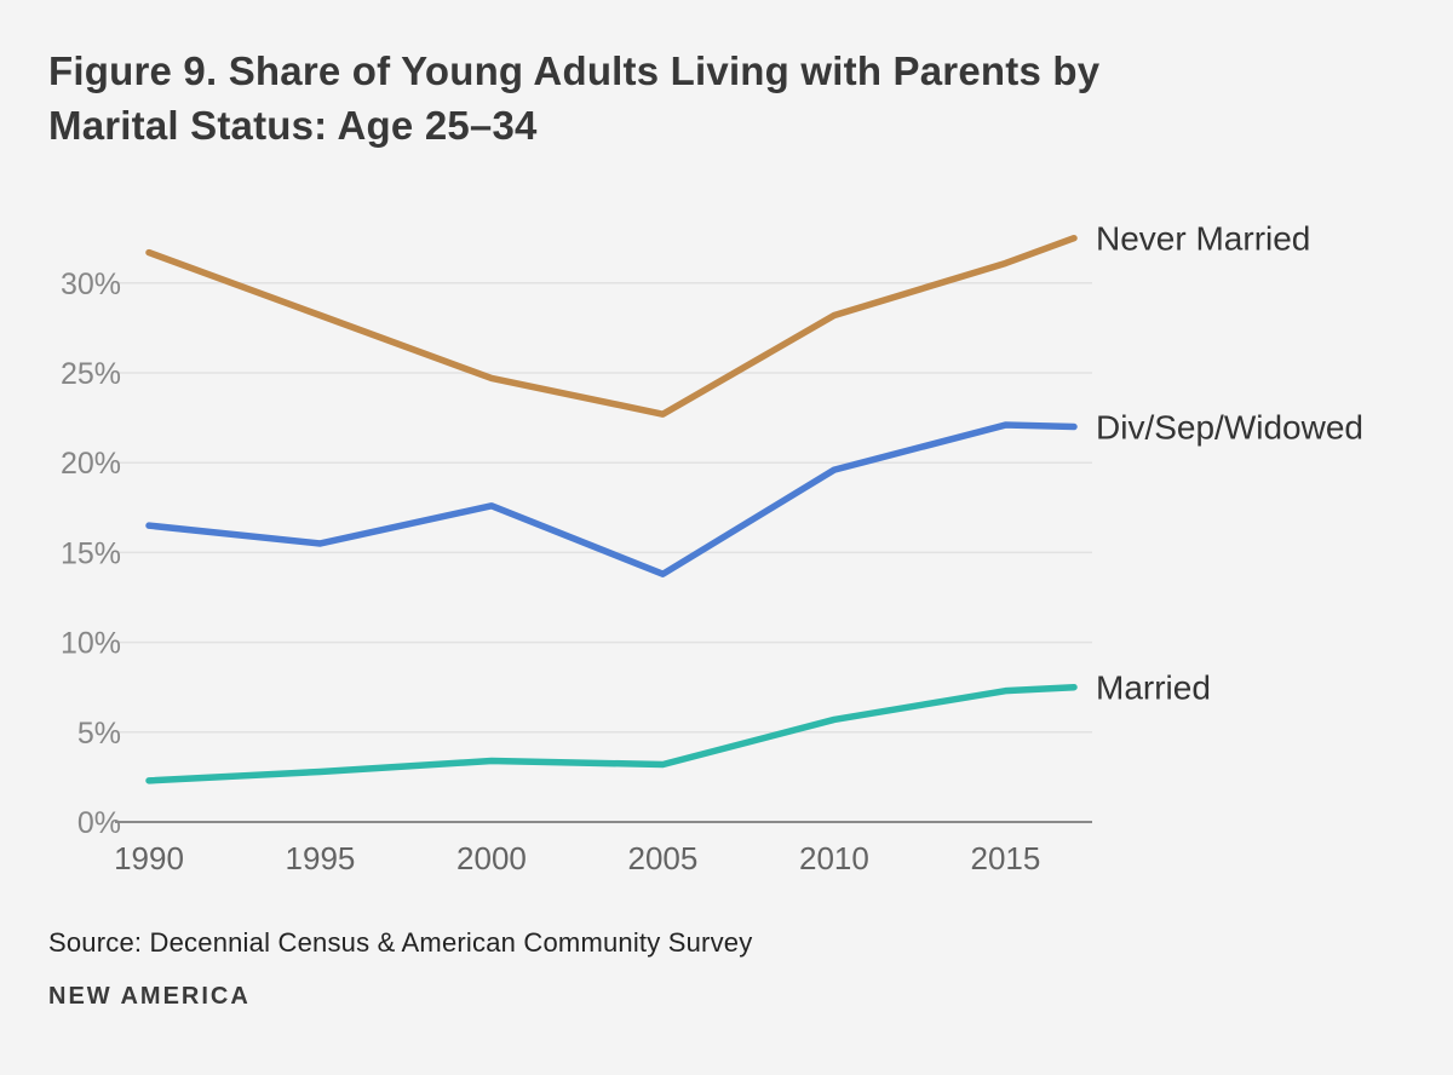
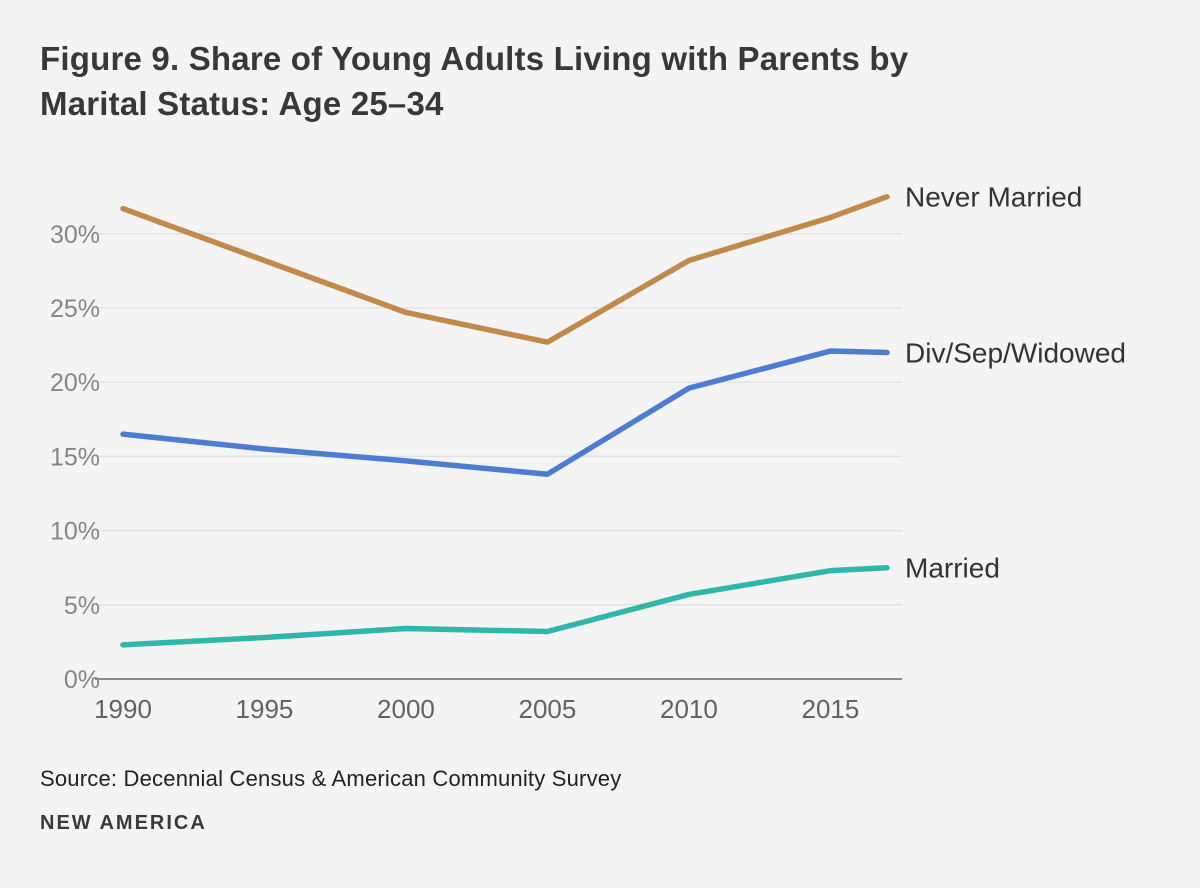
Div/Sep/Widowed/2000: 17.6% -> 14.7%
